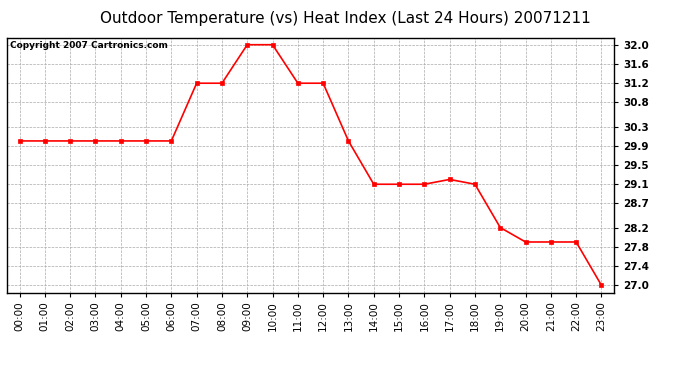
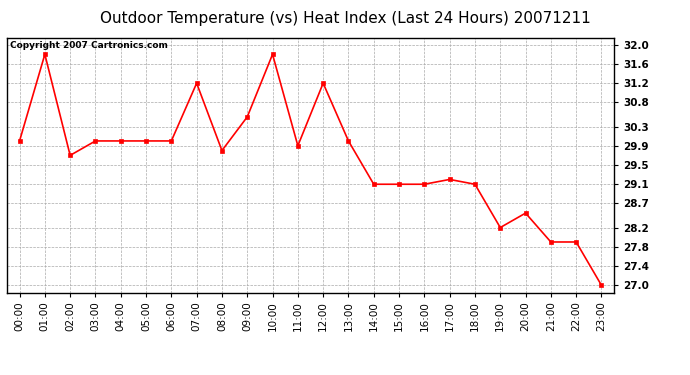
01:00: 30.0 -> 31.8
02:00: 30.0 -> 29.7
08:00: 31.2 -> 29.8
09:00: 32.0 -> 30.5
10:00: 32.0 -> 31.8
11:00: 31.2 -> 29.9
20:00: 27.9 -> 28.5
